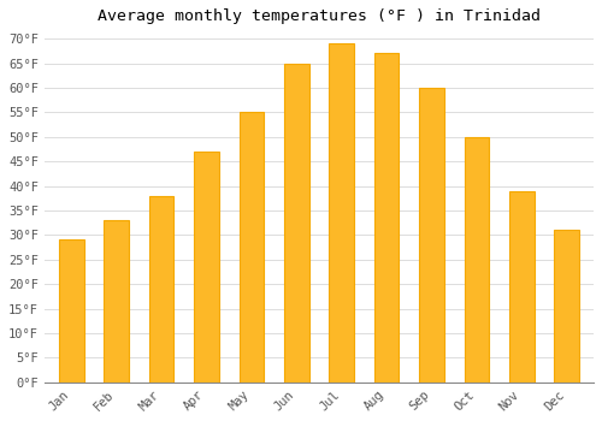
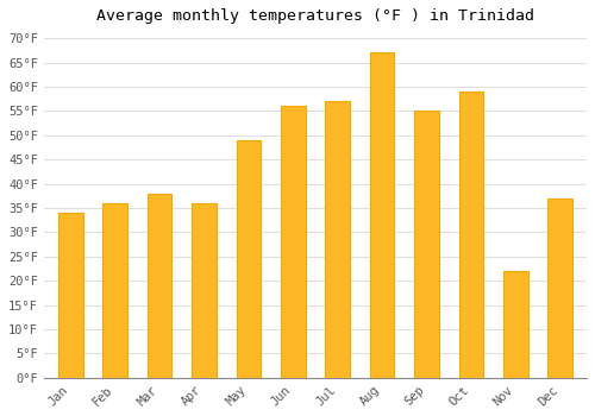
Jan: 29°F -> 34°F
Feb: 33°F -> 36°F
Apr: 47°F -> 36°F
May: 55°F -> 49°F
Jun: 65°F -> 56°F
Jul: 69°F -> 57°F
Sep: 60°F -> 55°F
Oct: 50°F -> 59°F
Nov: 39°F -> 22°F
Dec: 31°F -> 37°F
